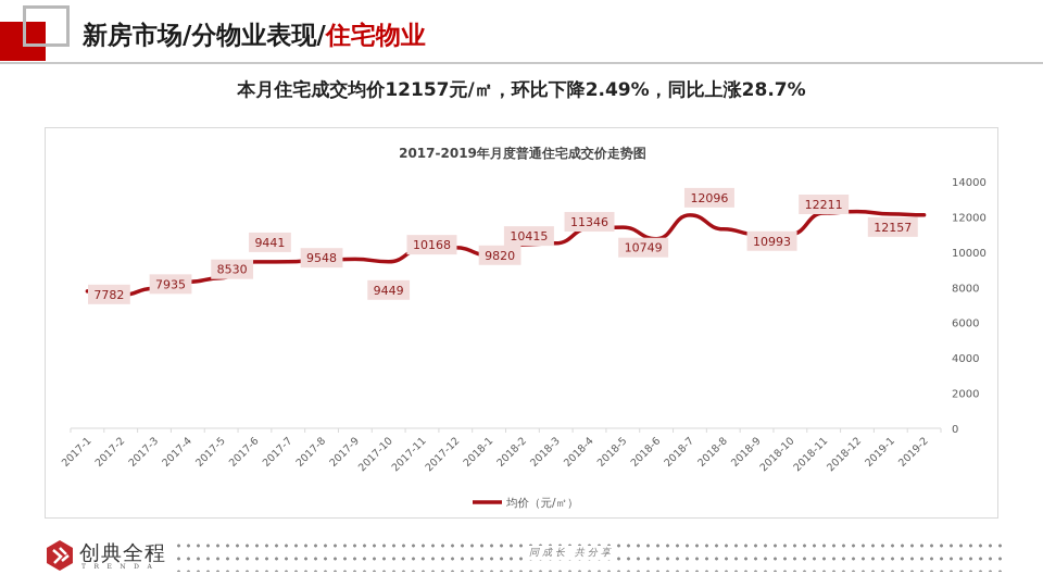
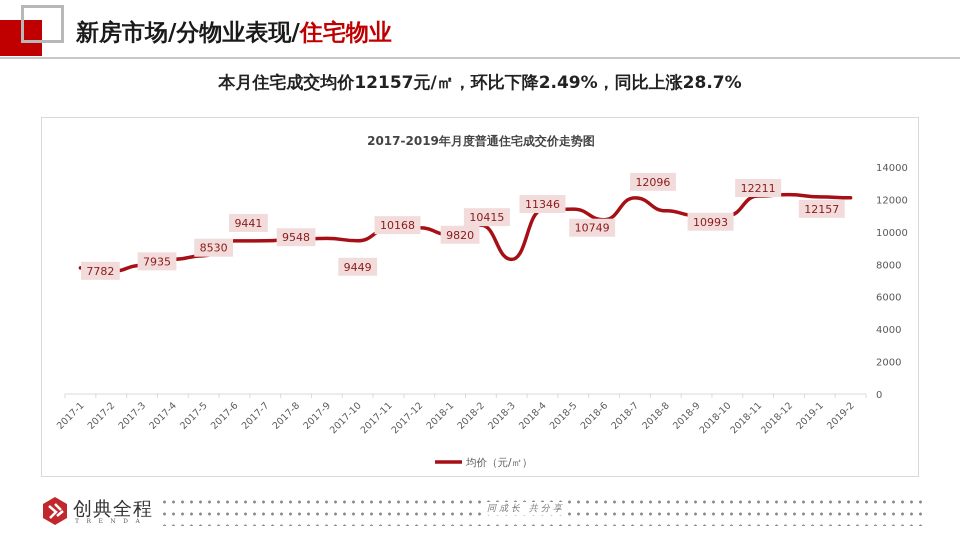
2018-3: 10500 -> 8300
